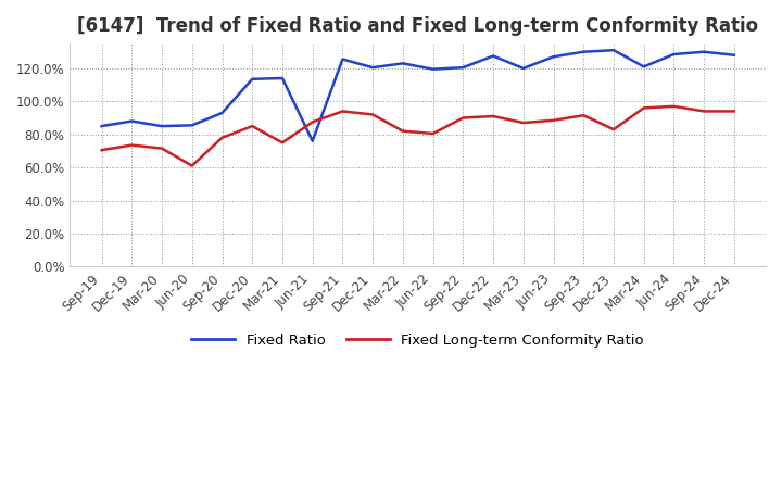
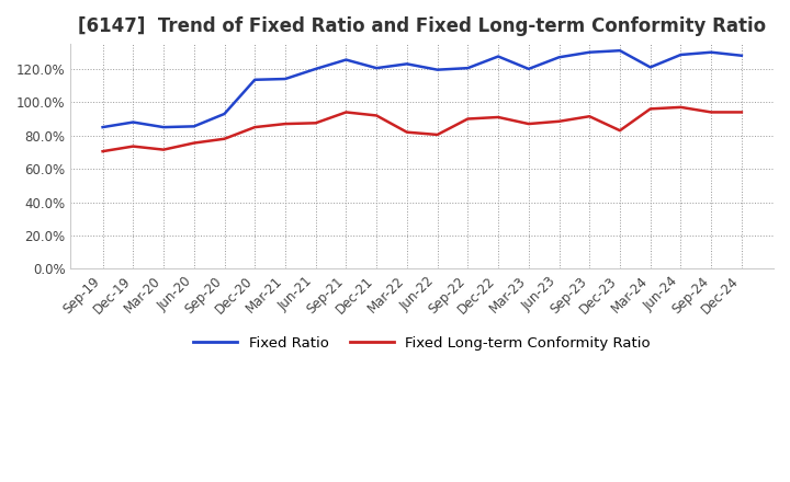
Fixed Long-term Conformity Ratio/Jun-20: 61% -> 76%
Fixed Long-term Conformity Ratio/Mar-21: 75% -> 87%
Fixed Ratio/Jun-21: 76% -> 120%
